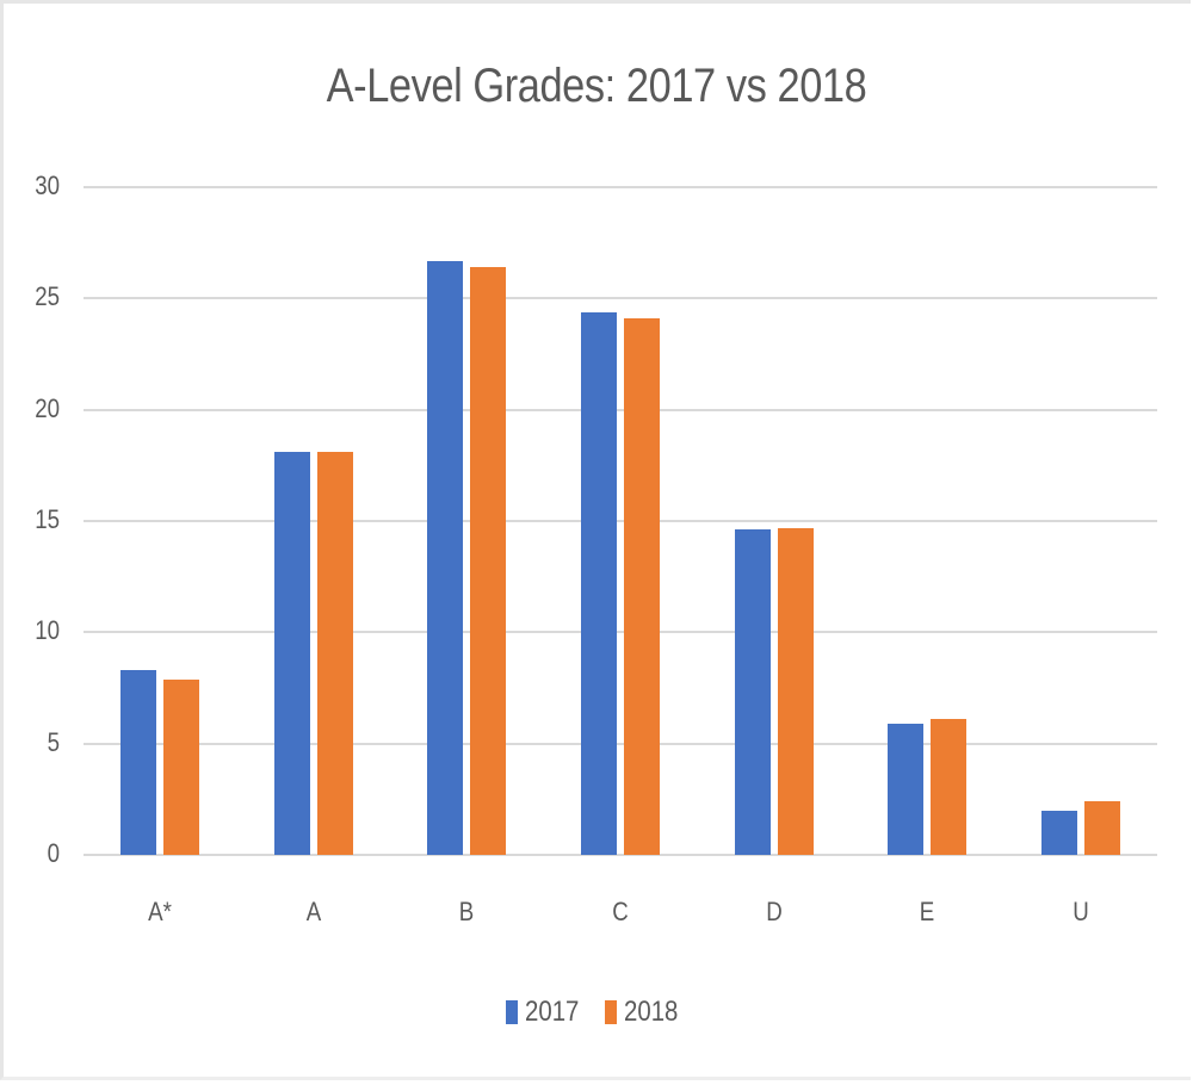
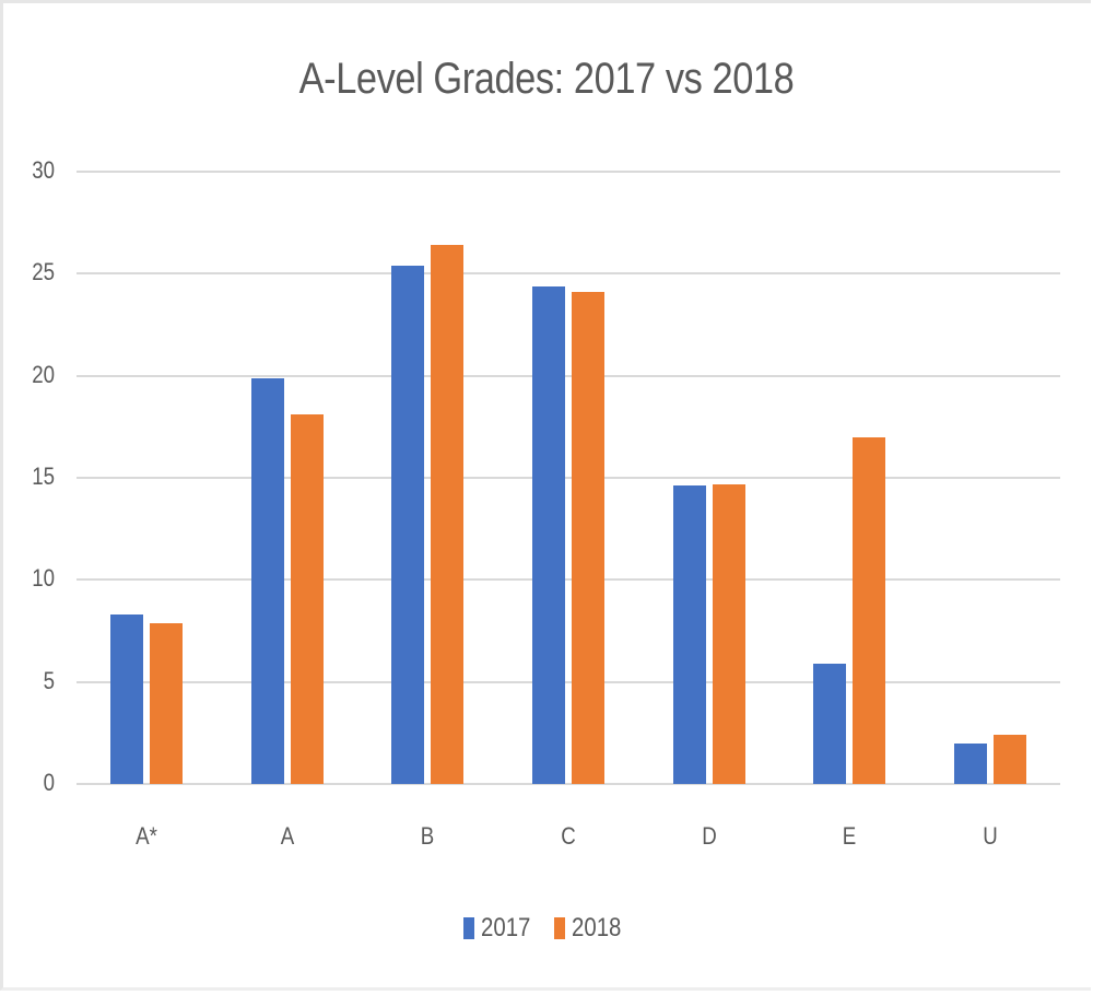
2017/A: 18.1 -> 19.9
2017/B: 26.7 -> 25.4
2018/E: 6.1 -> 17.0
